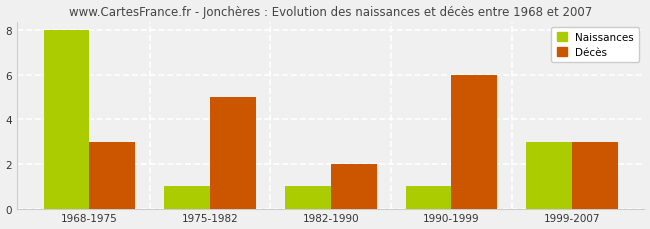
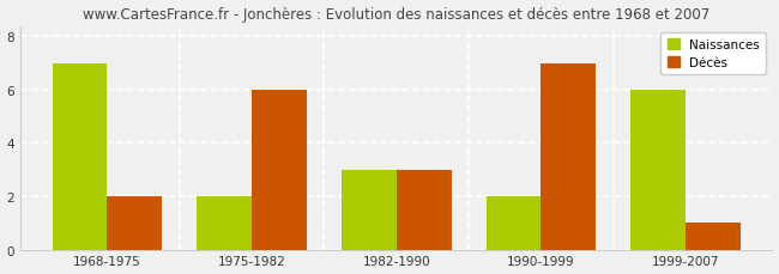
Naissances/1968-1975: 8 -> 7
Décès/1968-1975: 3 -> 2
Naissances/1975-1982: 1 -> 2
Décès/1975-1982: 5 -> 6
Naissances/1982-1990: 1 -> 3
Décès/1982-1990: 2 -> 3
Naissances/1990-1999: 1 -> 2
Décès/1990-1999: 6 -> 7
Naissances/1999-2007: 3 -> 6
Décès/1999-2007: 3 -> 1
